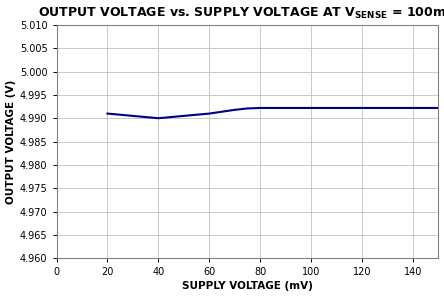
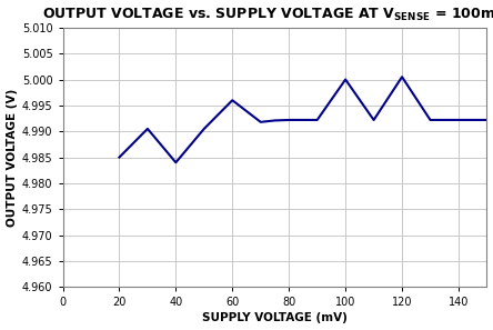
20: 4.9910 -> 4.9850
40: 4.9900 -> 4.9840
60: 4.9910 -> 4.9960
100: 4.9922 -> 5.0000
120: 4.9922 -> 5.0005
